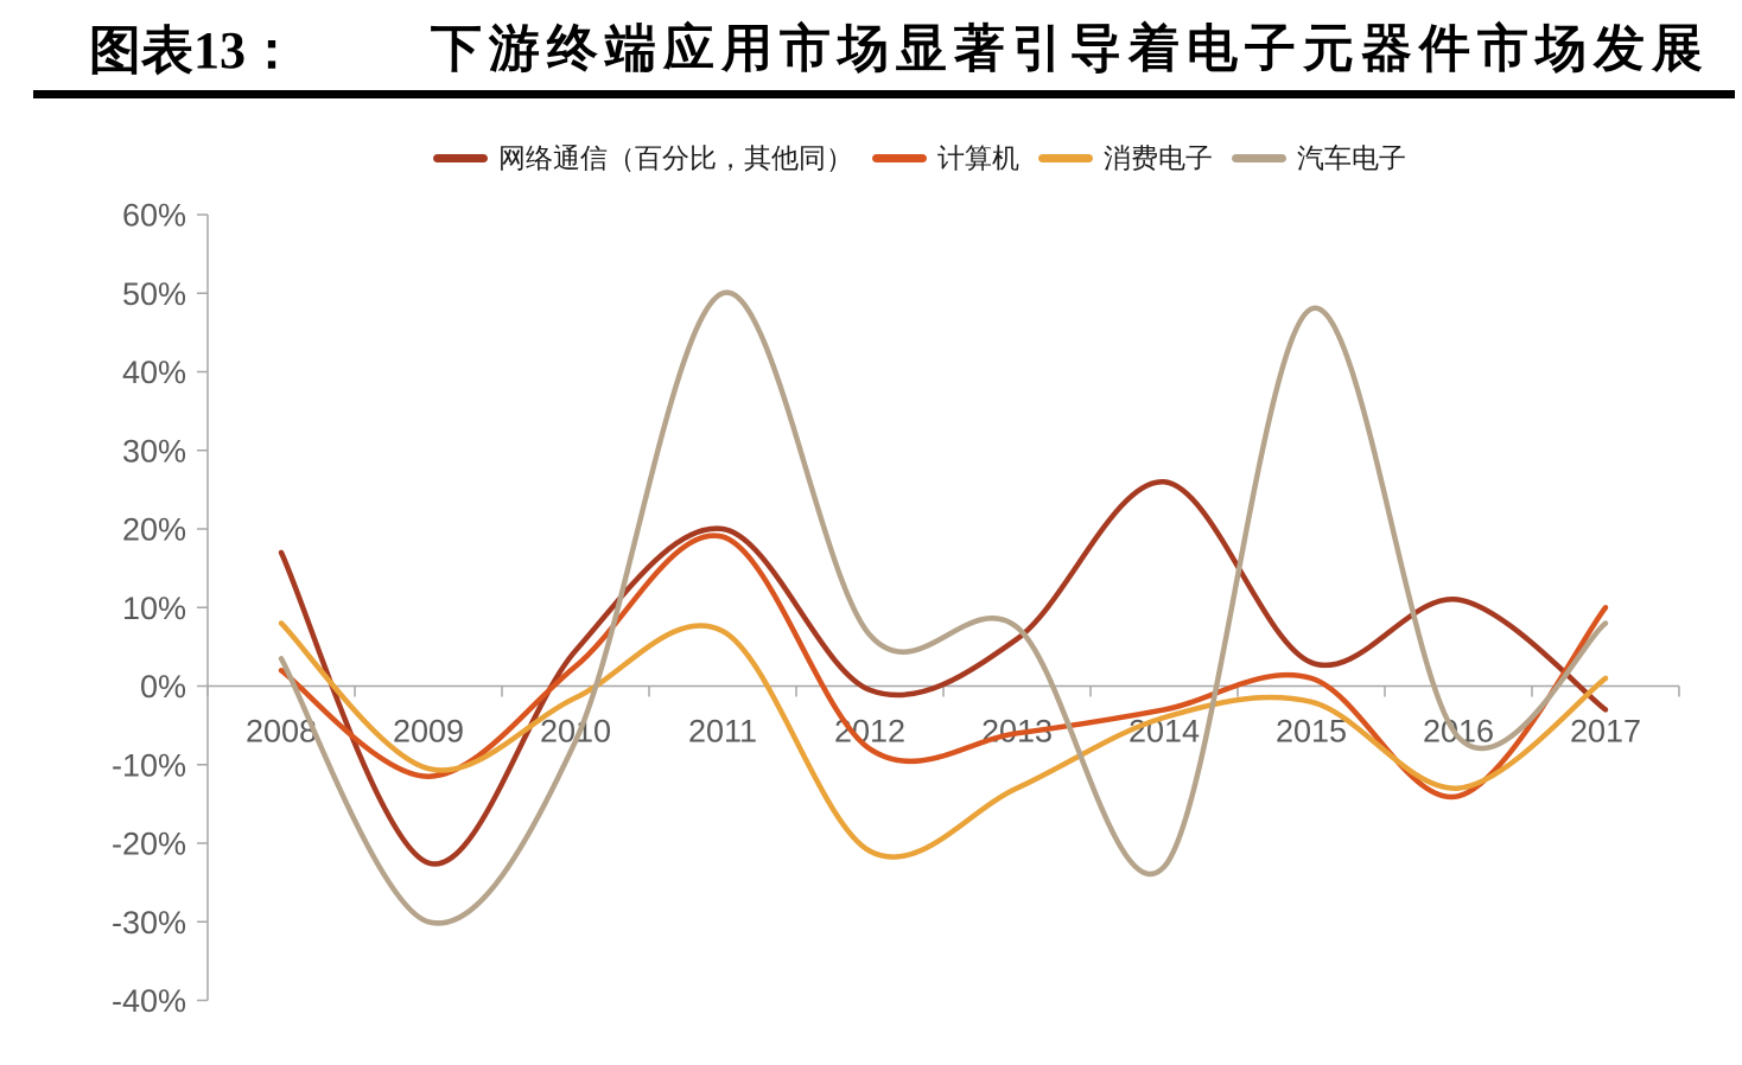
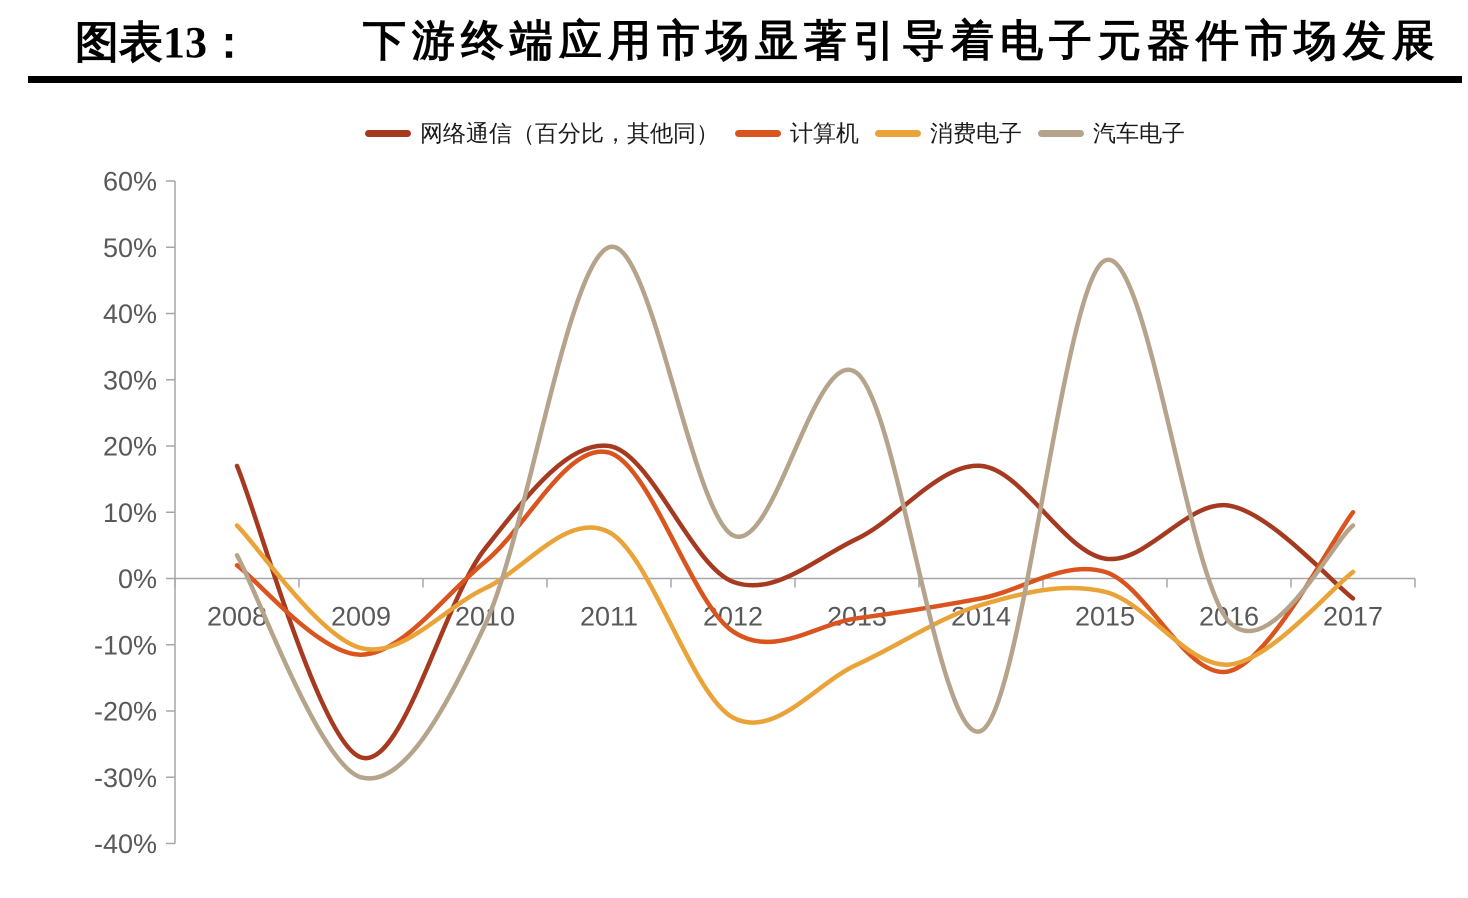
网络通信（百分比，其他同）/2009: -22% -> -27%
汽车电子/2013: 8% -> 31%
网络通信（百分比，其他同）/2014: 26% -> 17%
